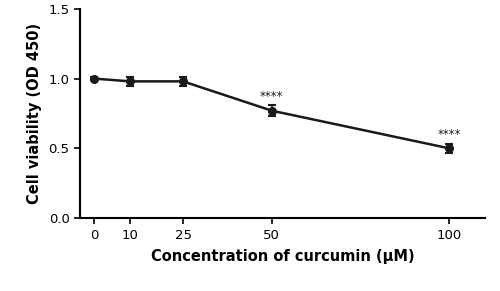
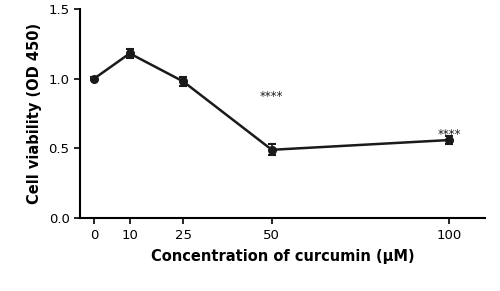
10: 0.98 -> 1.18
50: 0.77 -> 0.49
100: 0.50 -> 0.56
